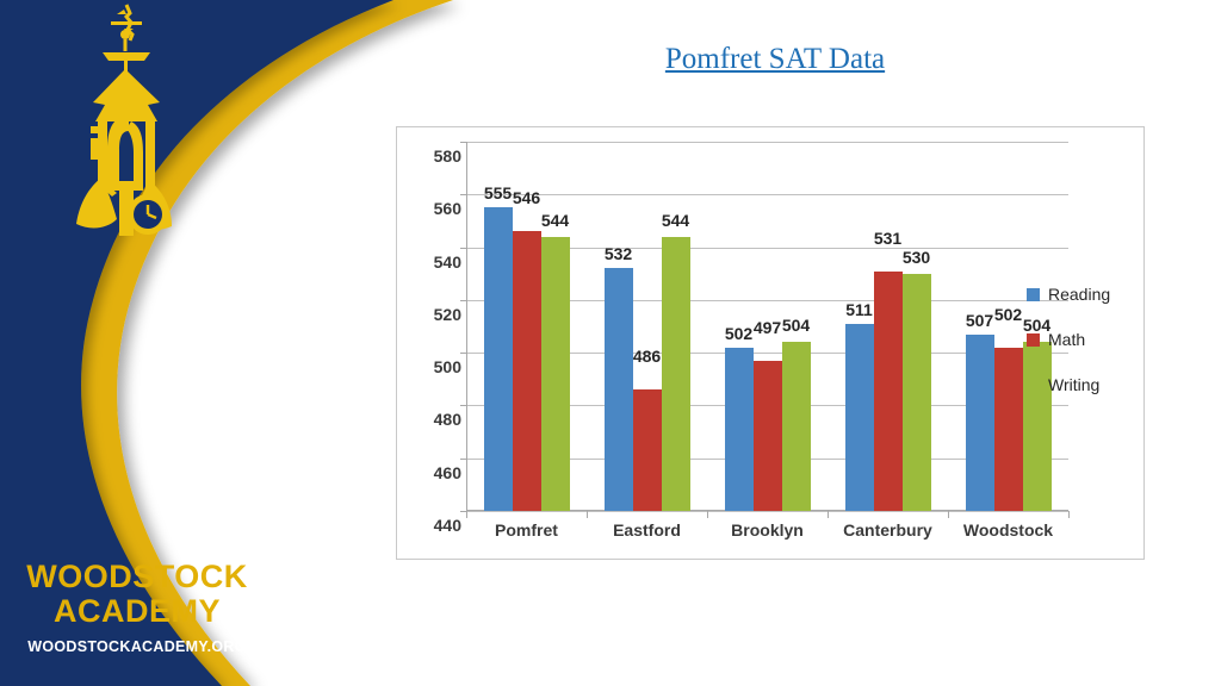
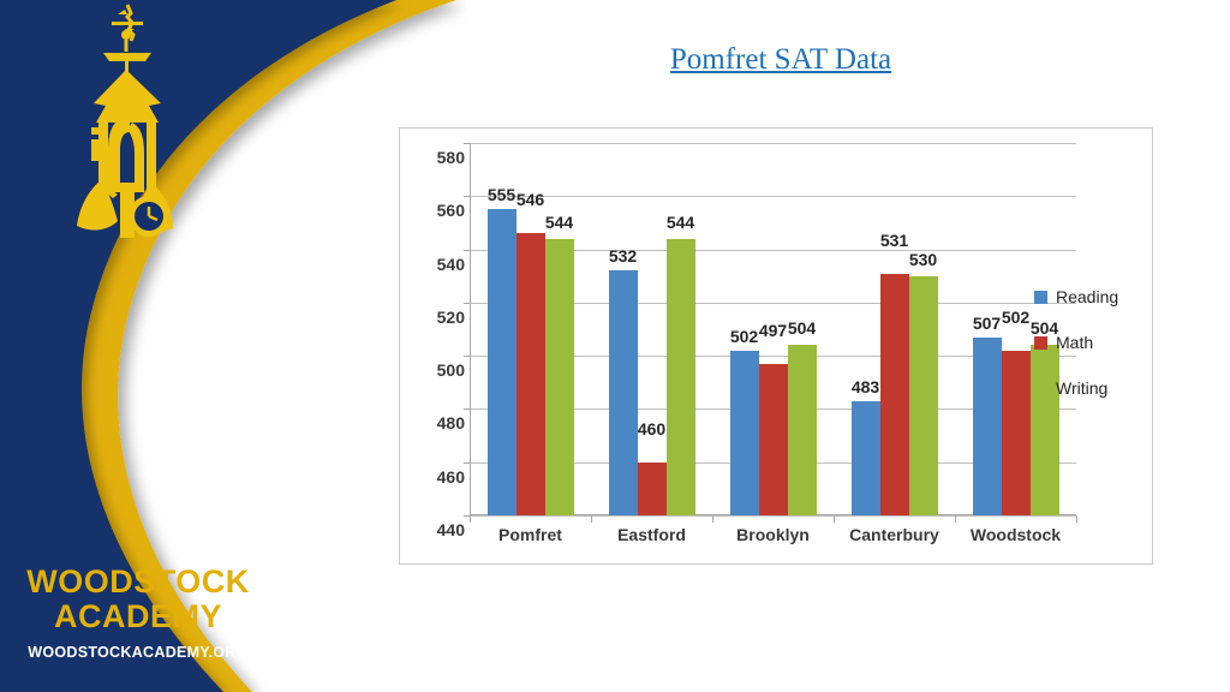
Math/Eastford: 486 -> 460
Reading/Canterbury: 511 -> 483
